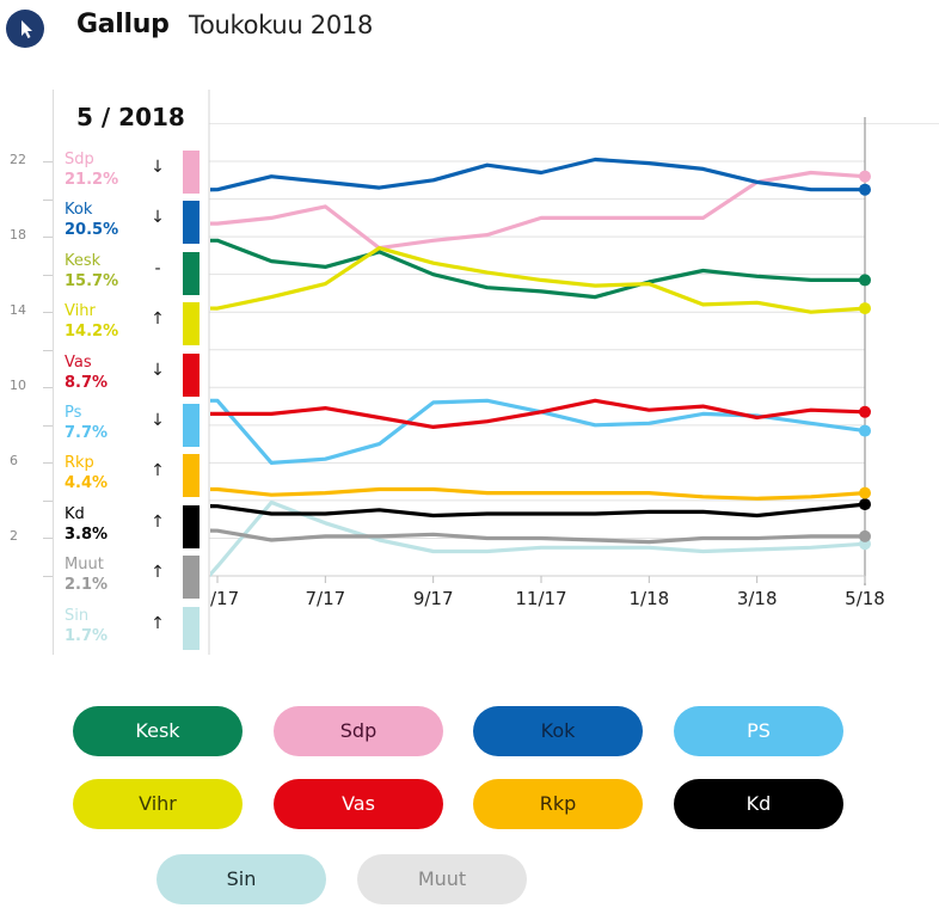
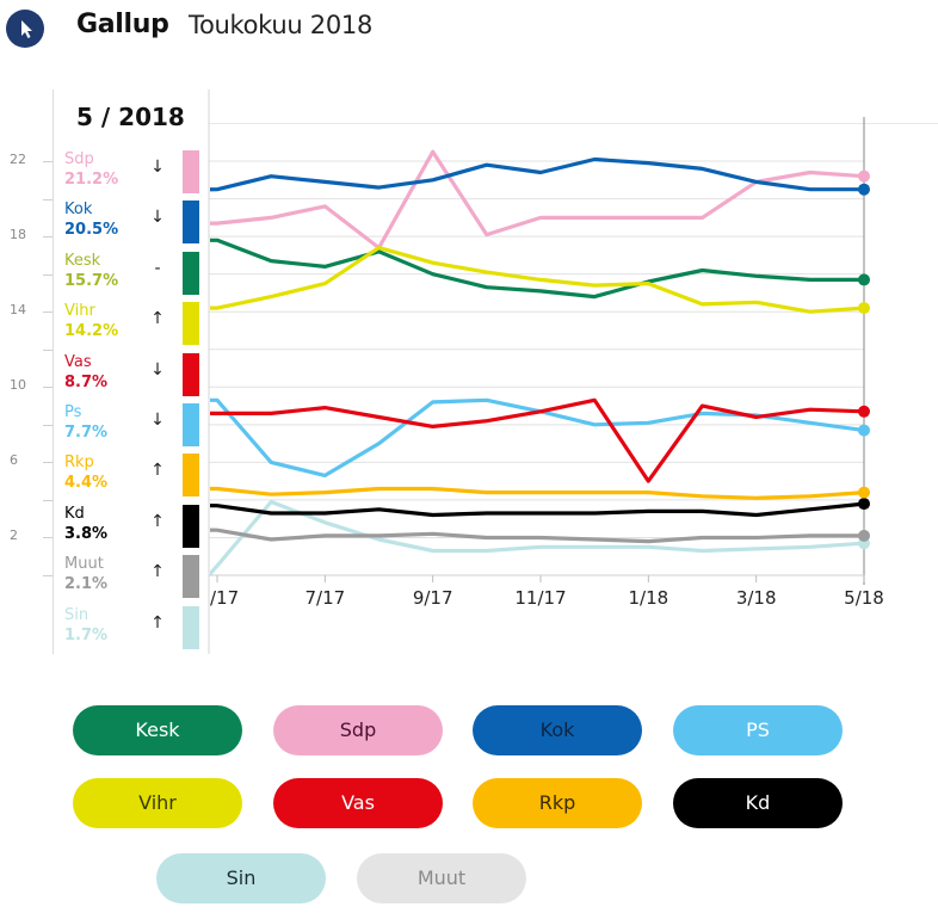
Ps/7/17: 6.2 -> 5.3
Sdp/9/17: 17.8 -> 22.5
Vas/1/18: 8.8 -> 5.0
